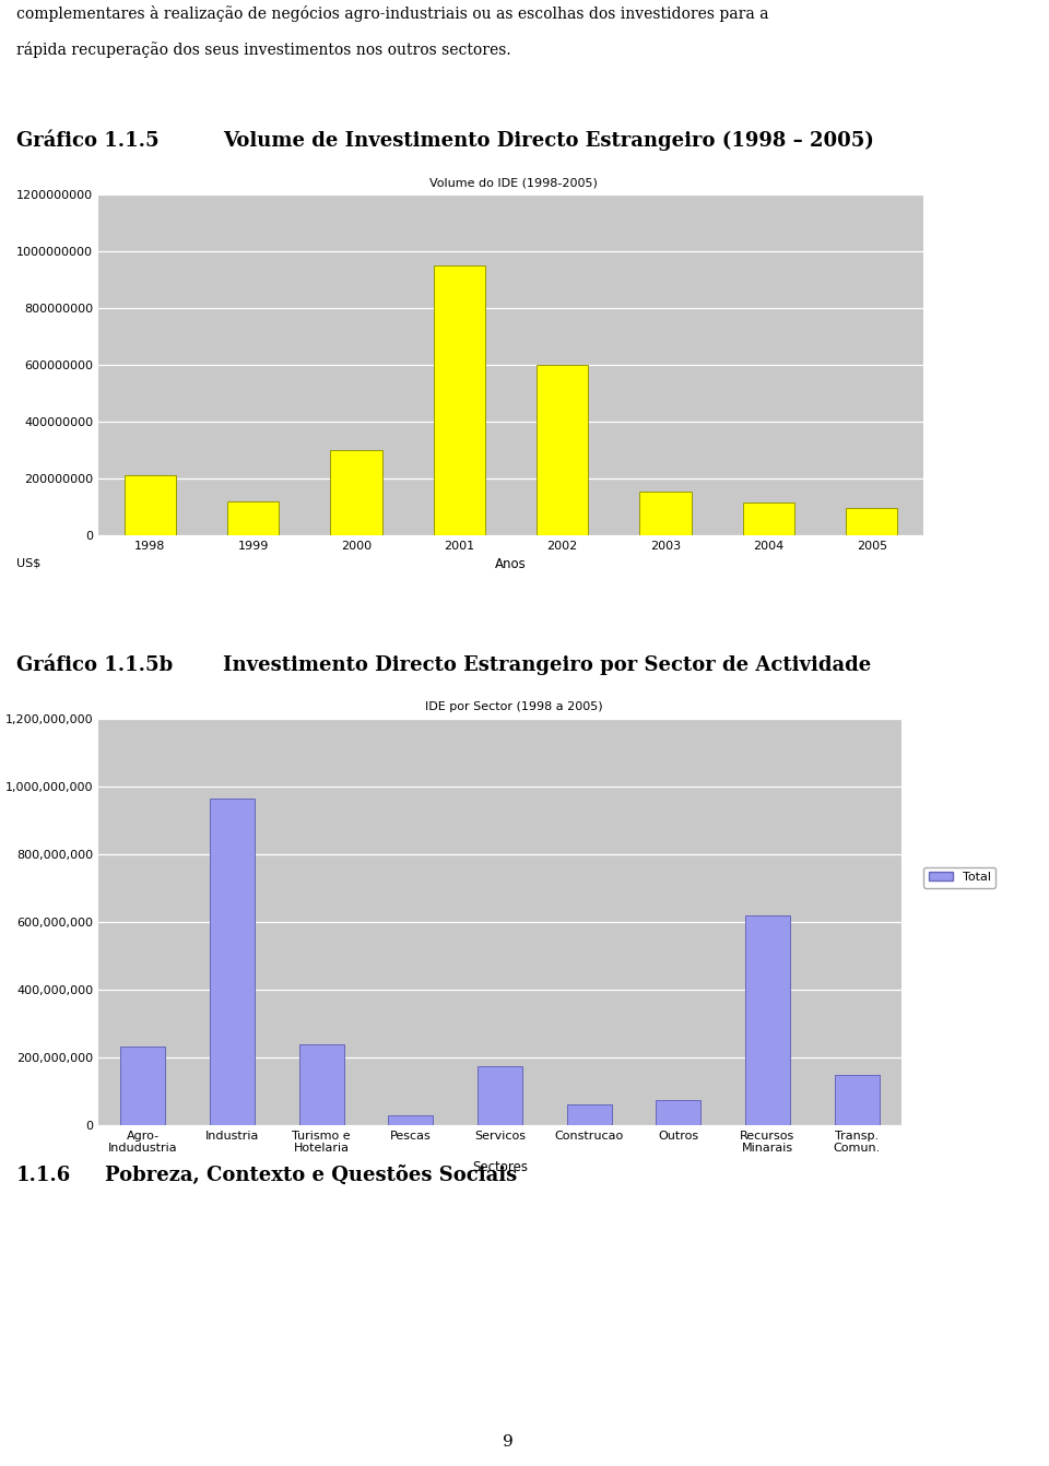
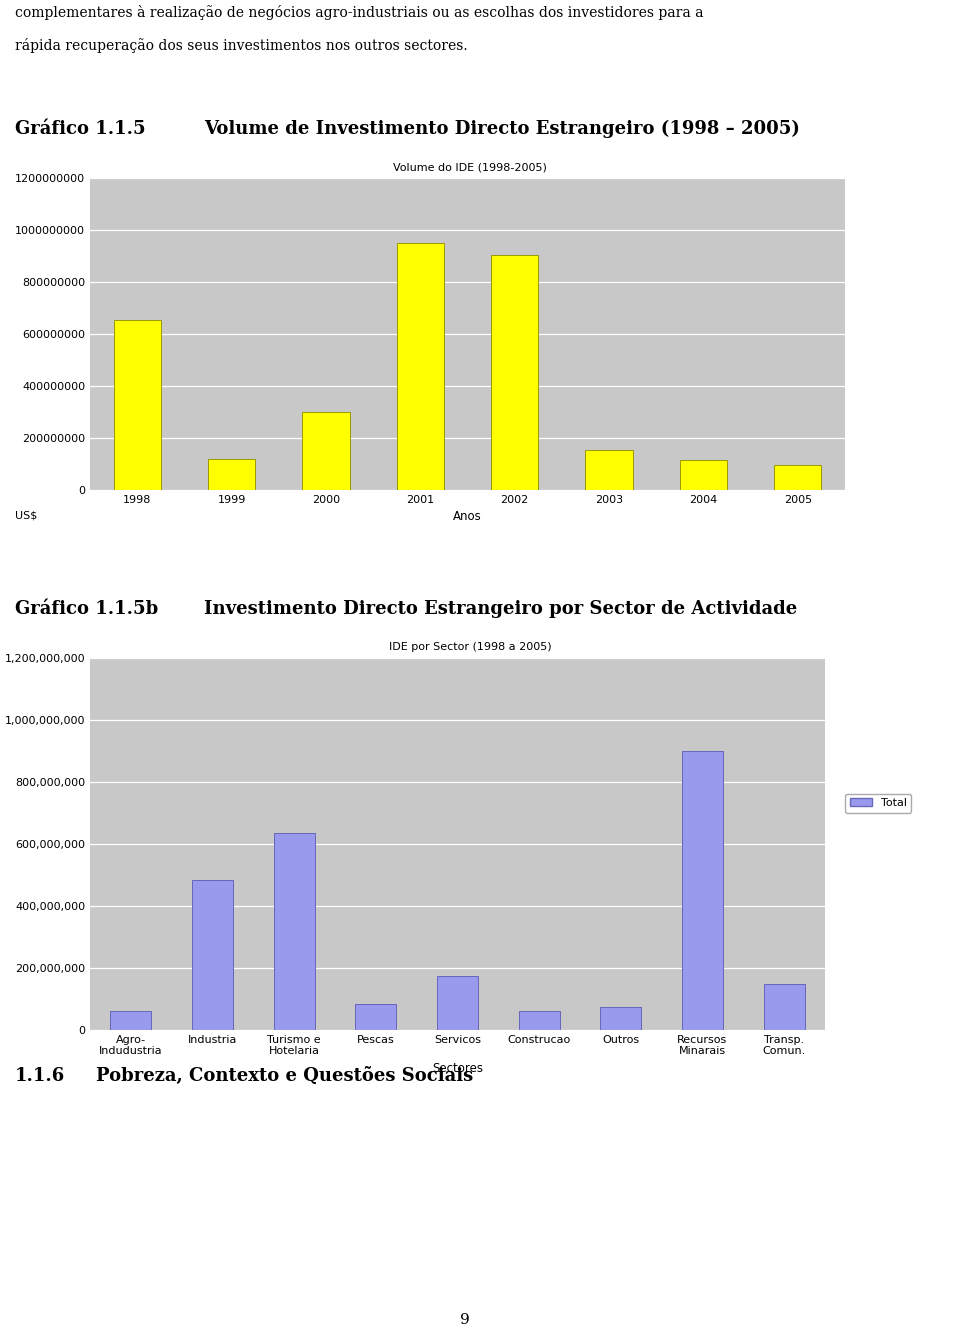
1998: 210000000 -> 655000000
2002: 600000000 -> 905000000
Agro- Indudustria: 232,000,000 -> 60,000,000
Industria: 965,000,000 -> 485,000,000
Turismo e Hotelaria: 240,000,000 -> 635,000,000
Pescas: 28,000,000 -> 85,000,000
Recursos Minarais: 620,000,000 -> 900,000,000
